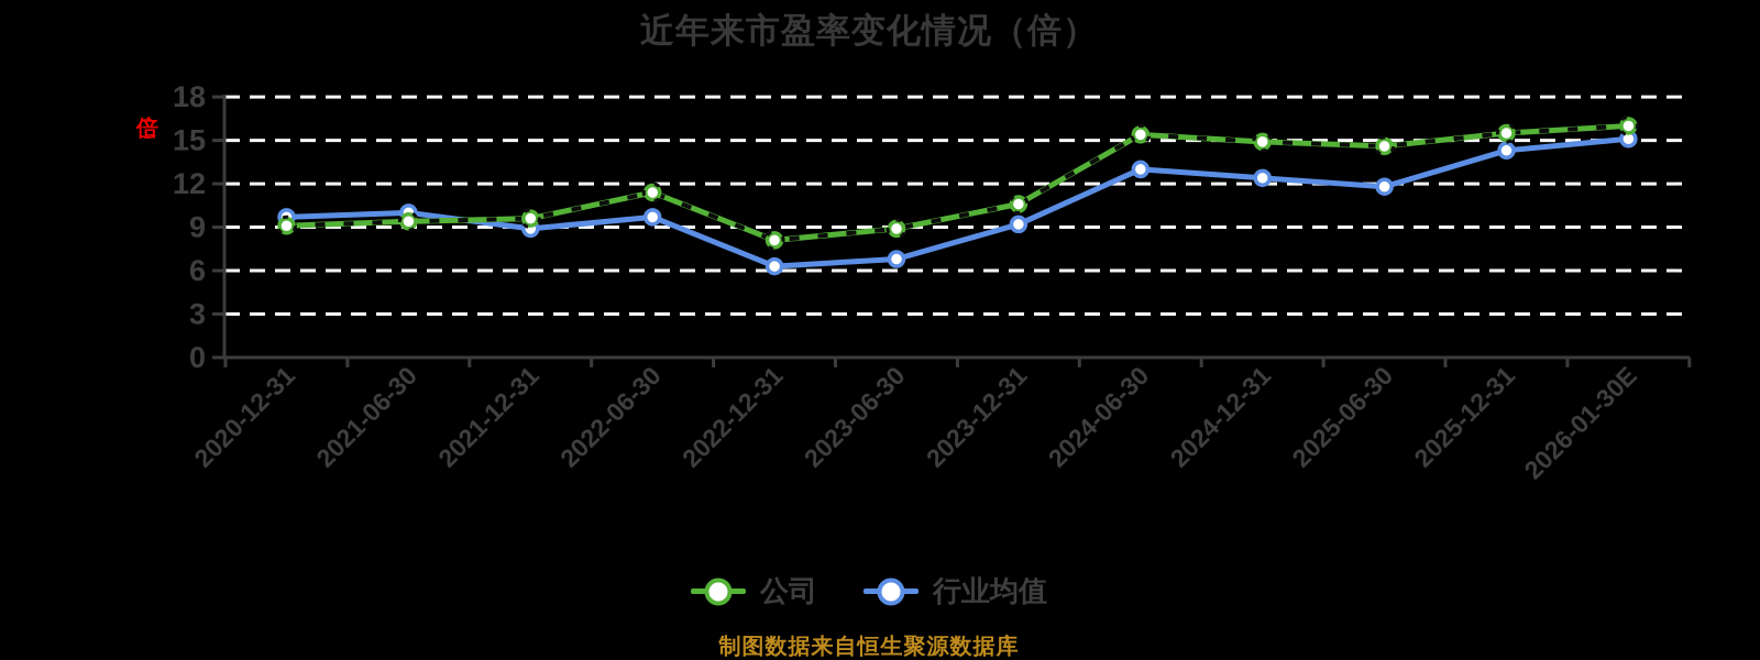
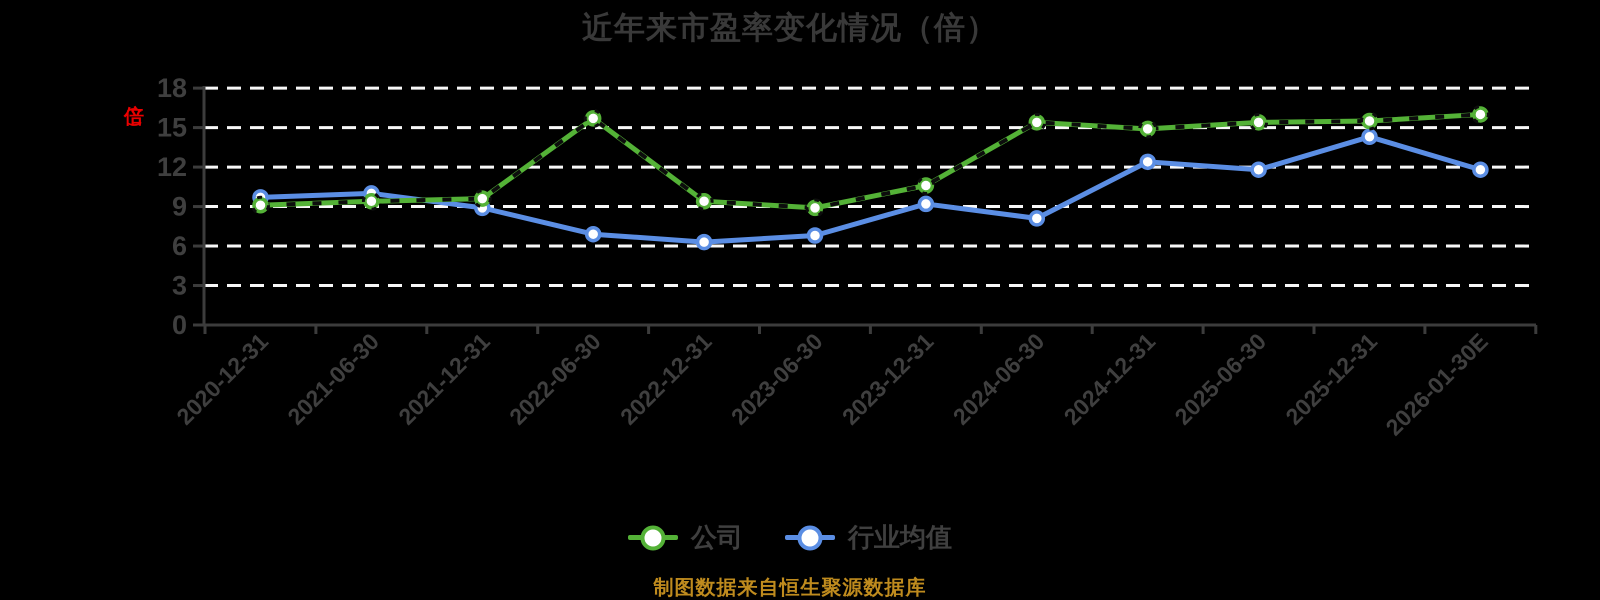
公司/2022-06-30: 11.4 -> 15.7
行业均值/2022-06-30: 9.7 -> 6.9
公司/2022-12-31: 8.1 -> 9.4
行业均值/2024-06-30: 13.0 -> 8.1
公司/2025-06-30: 14.6 -> 15.4
行业均值/2026-01-30E: 15.1 -> 11.8
